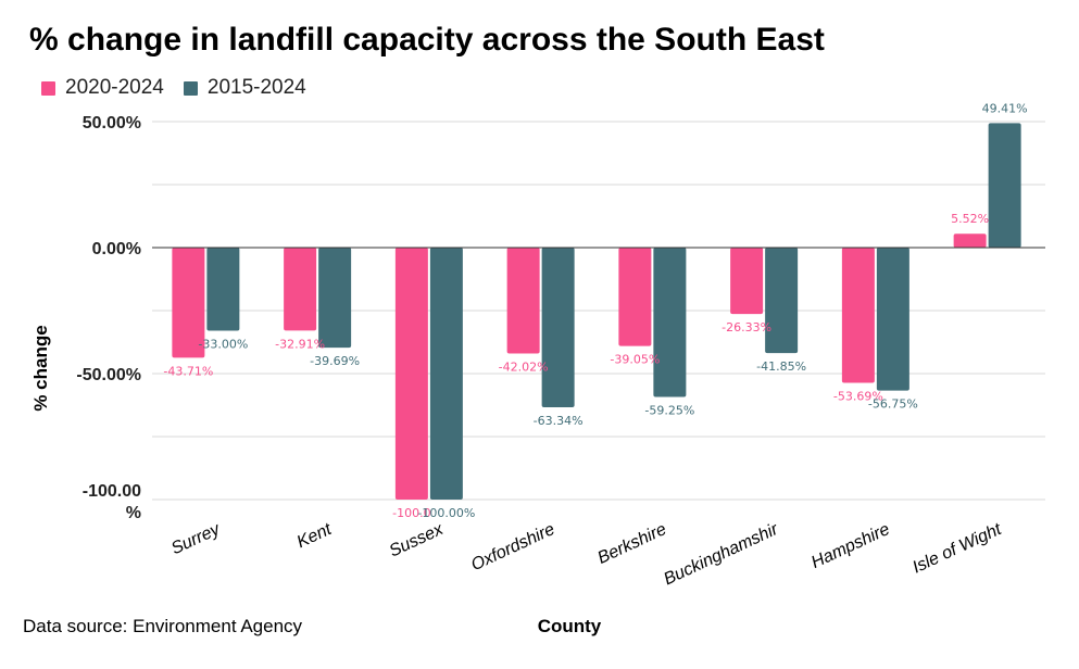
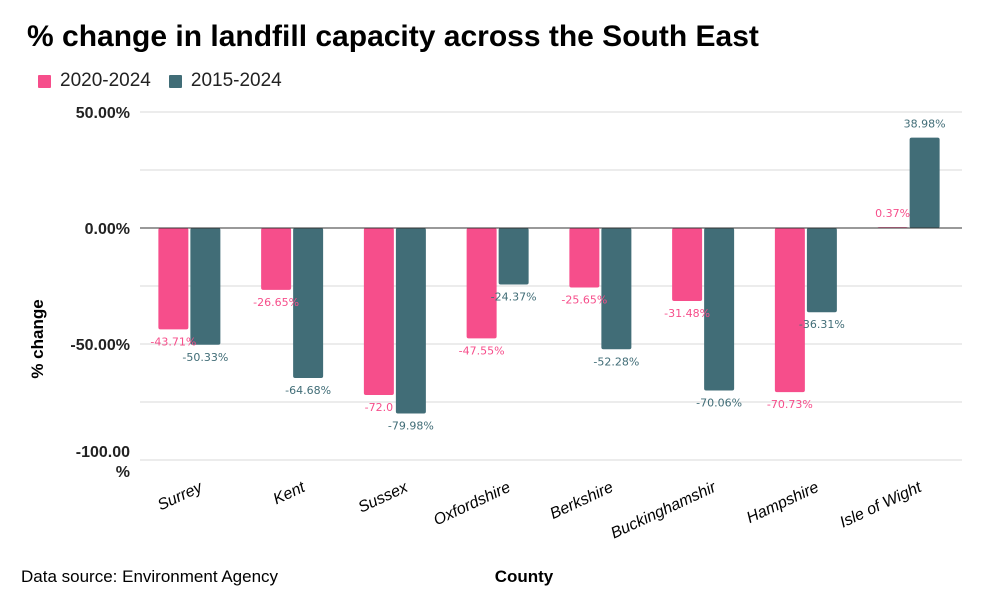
2015-2024/Surrey: -33.00% -> -50.33%
2020-2024/Kent: -32.91% -> -26.65%
2015-2024/Kent: -39.69% -> -64.68%
2020-2024/Sussex: -100.0 -> -72.0
2015-2024/Sussex: -100.00% -> -79.98%
2020-2024/Oxfordshire: -42.02% -> -47.55%
2015-2024/Oxfordshire: -63.34% -> -24.37%
2020-2024/Berkshire: -39.05% -> -25.65%
2015-2024/Berkshire: -59.25% -> -52.28%
2020-2024/Buckinghamshir: -26.33% -> -31.48%
2015-2024/Buckinghamshir: -41.85% -> -70.06%
2020-2024/Hampshire: -53.69% -> -70.73%
2015-2024/Hampshire: -56.75% -> -36.31%
2020-2024/Isle of Wight: 5.52% -> 0.37%
2015-2024/Isle of Wight: 49.41% -> 38.98%
